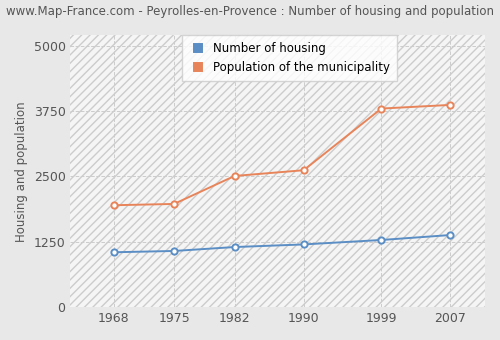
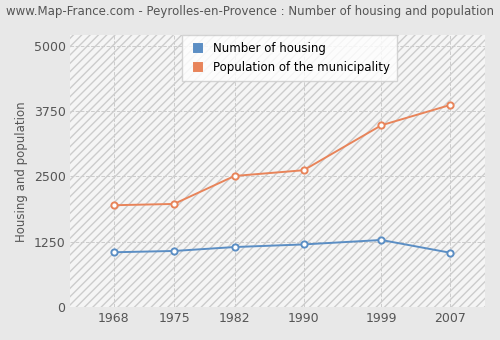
Population of the municipality/1999: 3800 -> 3480
Number of housing/2007: 1380 -> 1040
